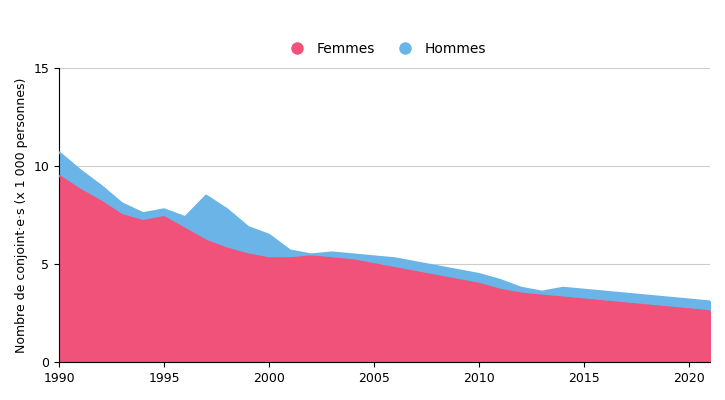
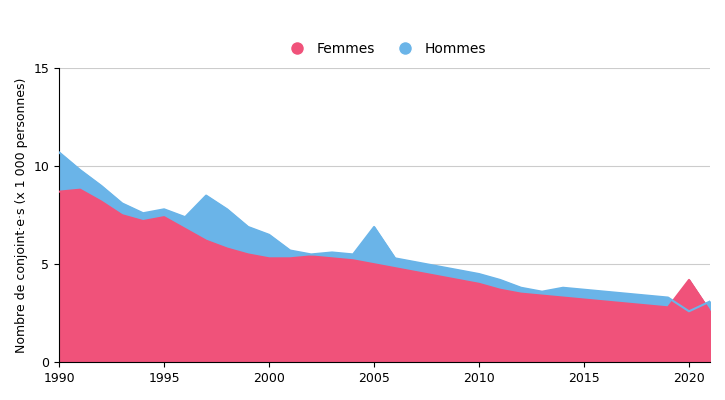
Femmes/1990: 9.5 -> 8.7
Hommes/2005: 5.4 -> 6.9
Femmes/2020: 2.7 -> 4.2
Hommes/2020: 3.2 -> 2.6
